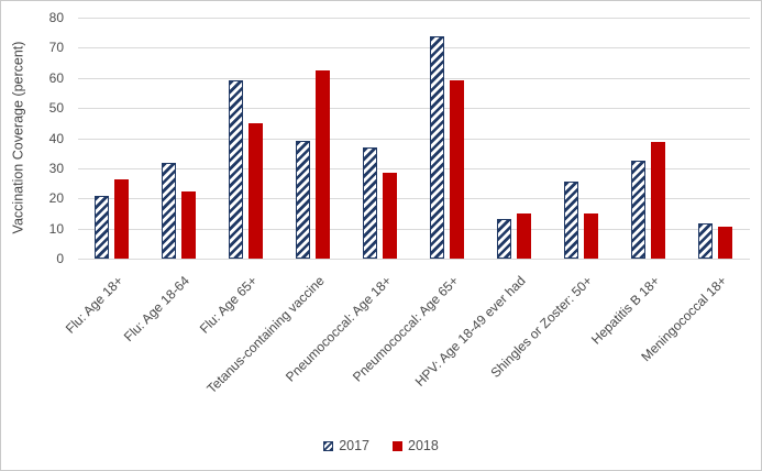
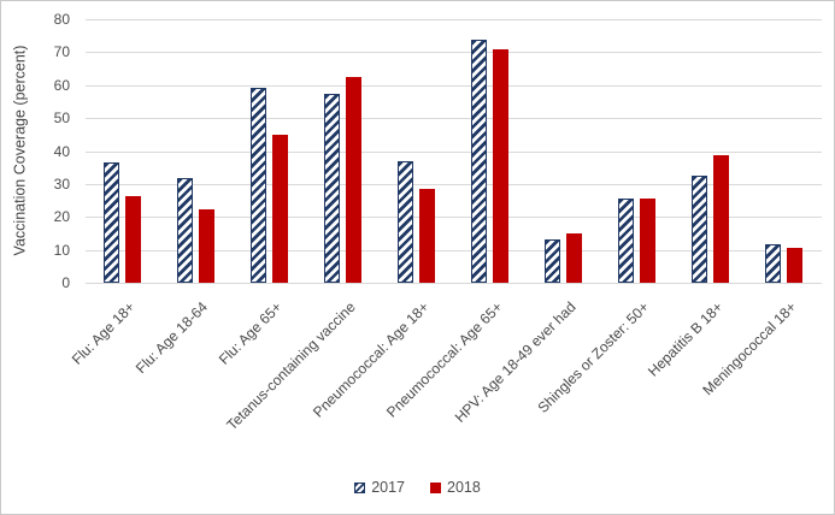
2017/Flu: Age 18+: 21 -> 37
2017/Tetanus-containing vaccine: 39 -> 57
2018/Pneumococcal: Age 65+: 59 -> 71
2018/Shingles or Zoster: 50+: 15 -> 26
